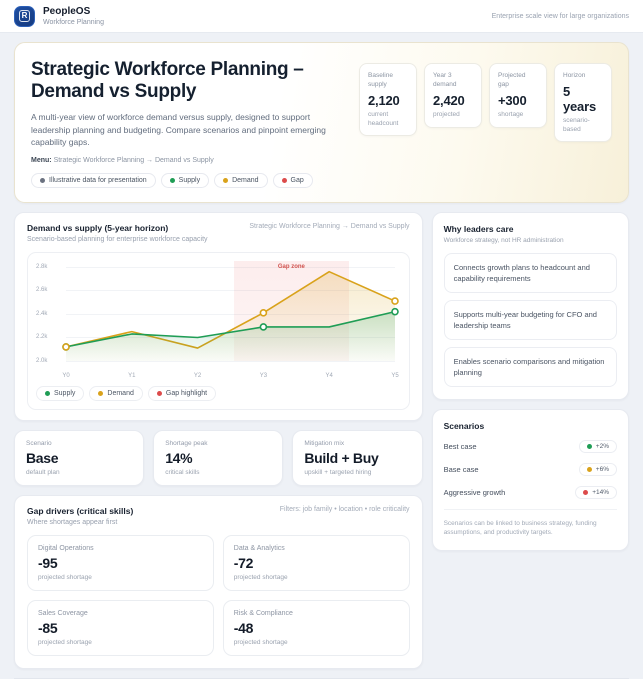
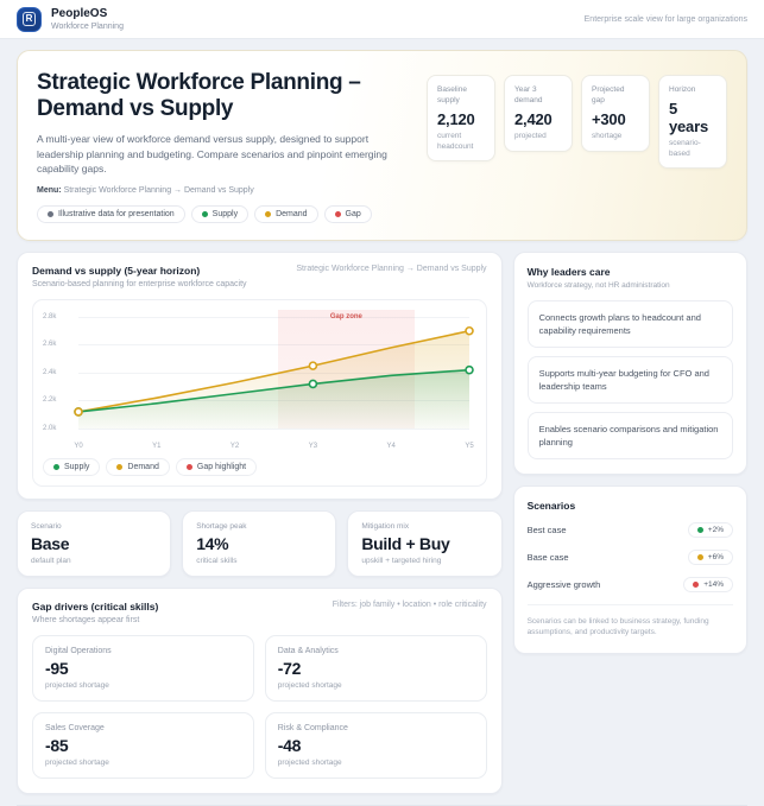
Supply/Y1: 2.23k -> 2.18k
Demand/Y1: 2.25k -> 2.22k
Supply/Y2: 2.20k -> 2.25k
Demand/Y2: 2.11k -> 2.33k
Supply/Y3: 2.29k -> 2.32k
Demand/Y3: 2.41k -> 2.45k
Supply/Y4: 2.29k -> 2.38k
Demand/Y4: 2.76k -> 2.58k
Demand/Y5: 2.51k -> 2.70k
